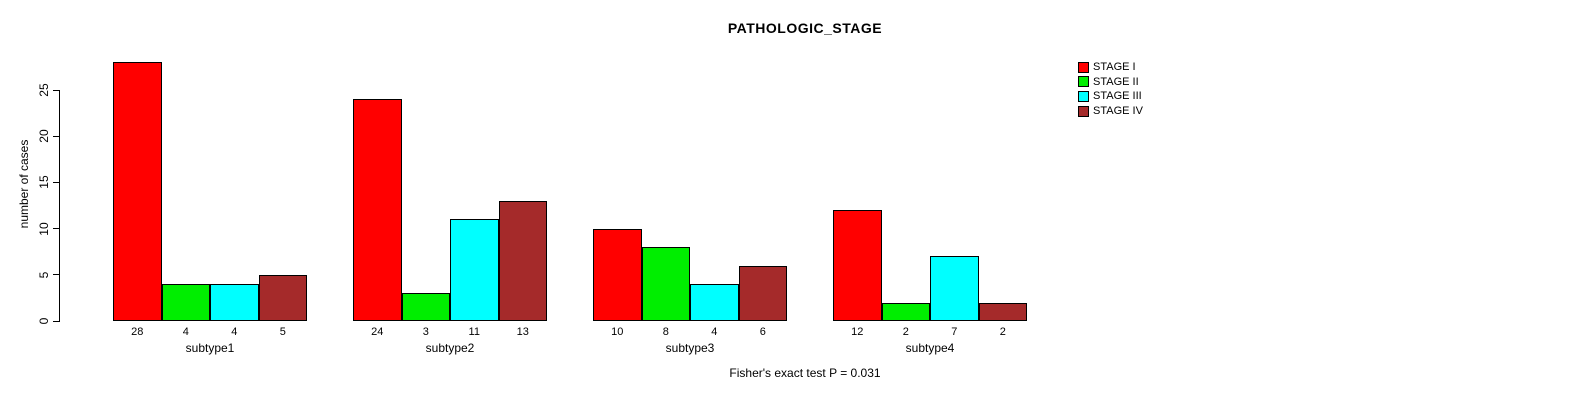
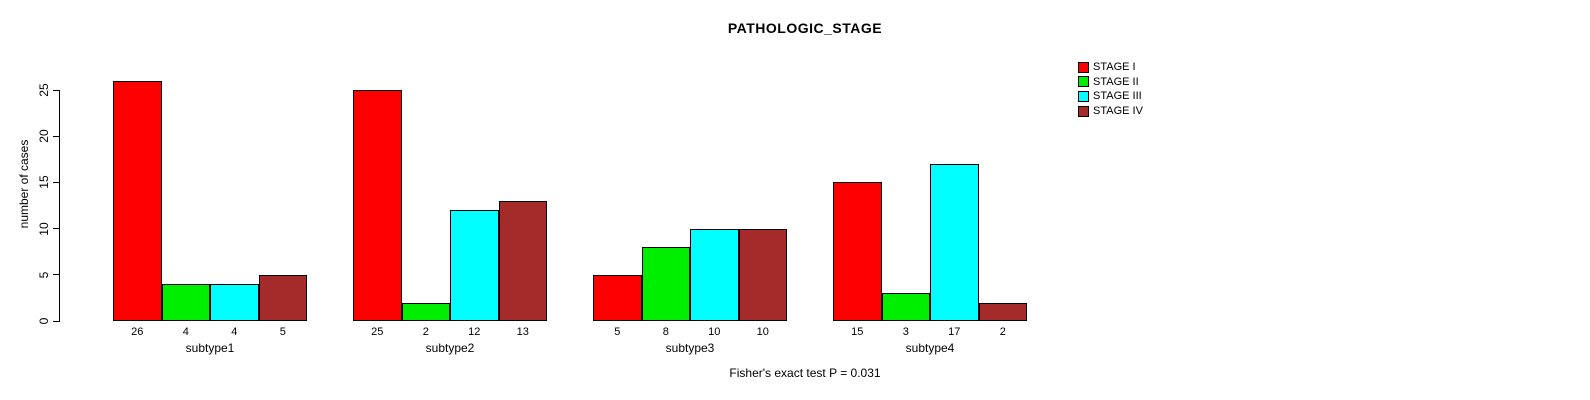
STAGE I/subtype1: 28 -> 26
STAGE I/subtype2: 24 -> 25
STAGE II/subtype2: 3 -> 2
STAGE III/subtype2: 11 -> 12
STAGE I/subtype3: 10 -> 5
STAGE III/subtype3: 4 -> 10
STAGE IV/subtype3: 6 -> 10
STAGE I/subtype4: 12 -> 15
STAGE II/subtype4: 2 -> 3
STAGE III/subtype4: 7 -> 17
